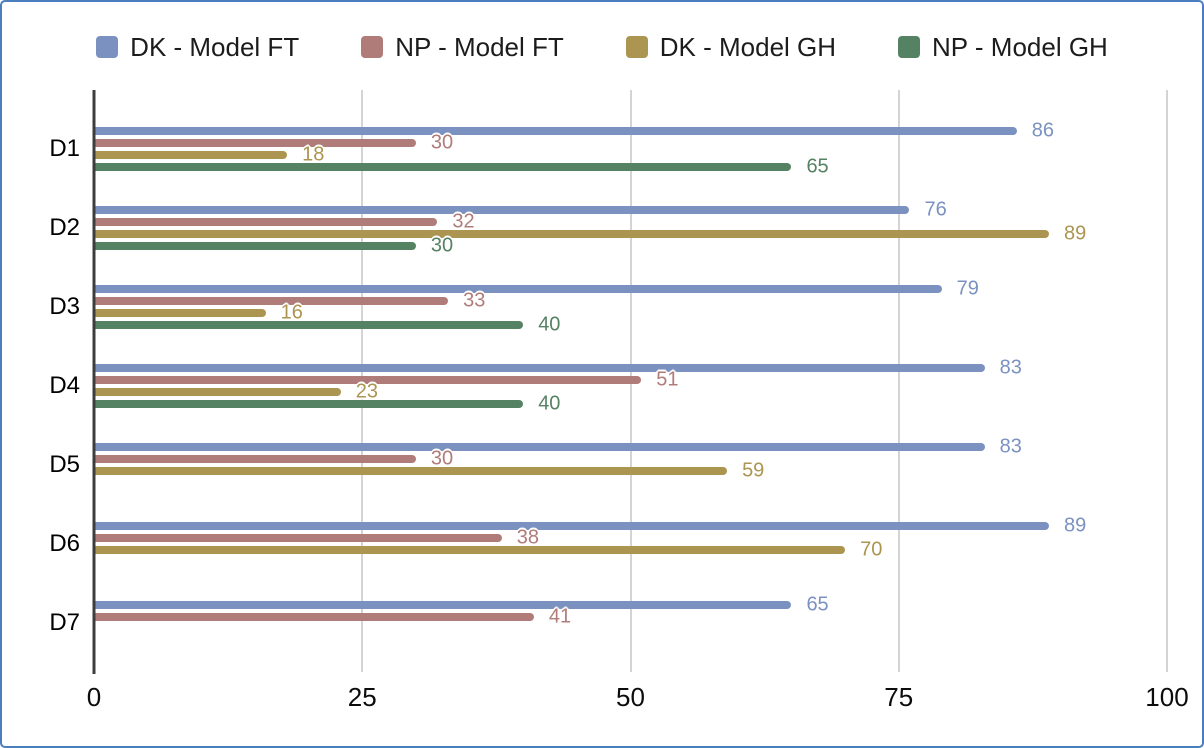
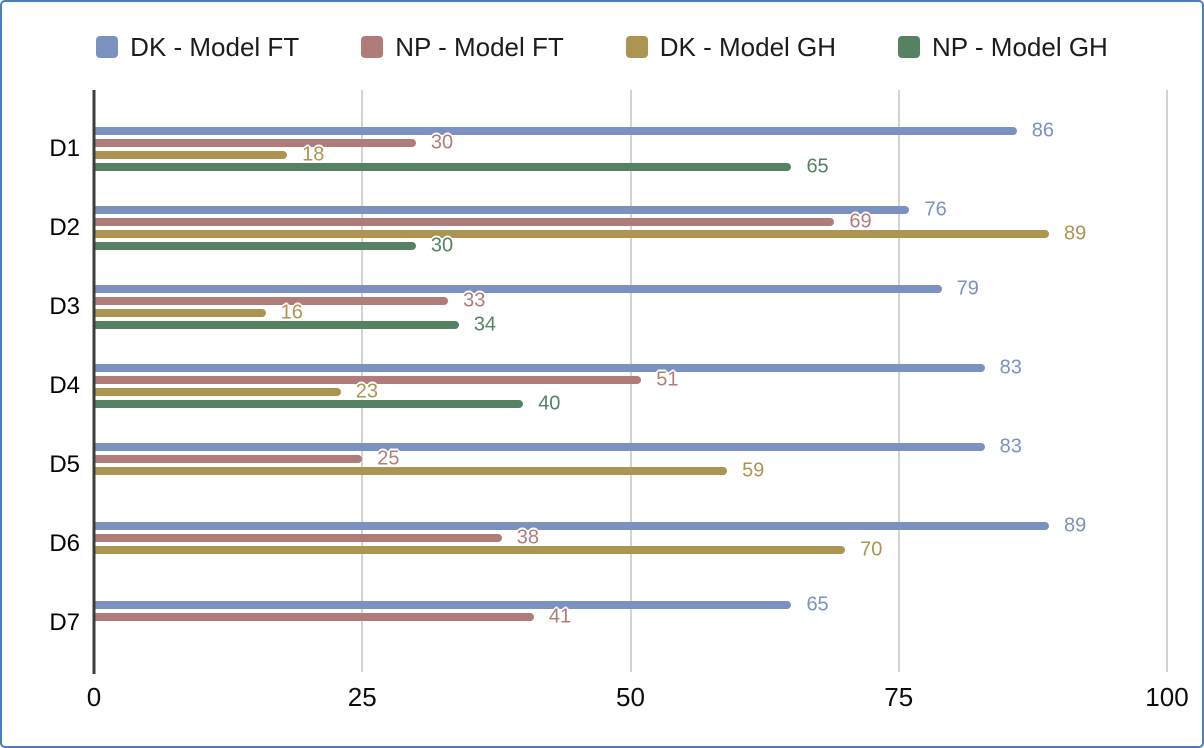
NP - Model FT/D2: 32 -> 69
NP - Model GH/D3: 40 -> 34
NP - Model FT/D5: 30 -> 25
